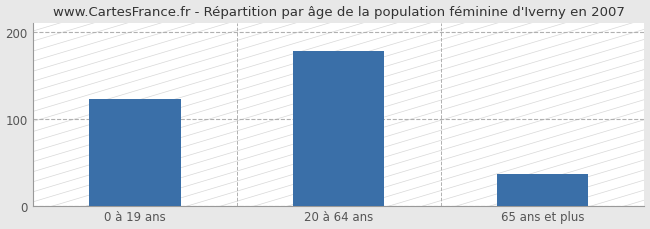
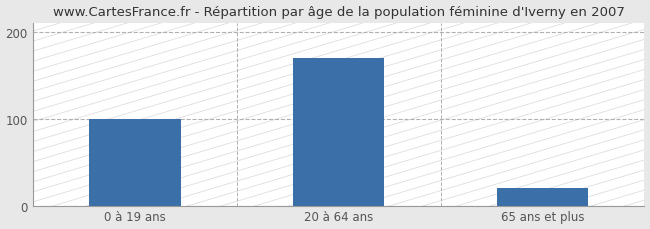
0 à 19 ans: 122 -> 99
20 à 64 ans: 178 -> 170
65 ans et plus: 36 -> 20
